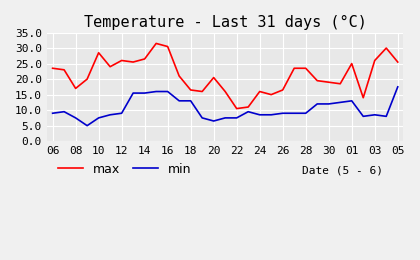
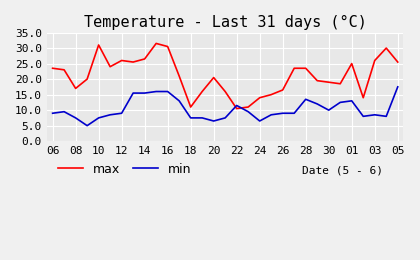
max/10: 28.5 -> 31.0
max/18: 16.5 -> 11.0
min/18: 13.0 -> 7.5
min/22: 7.5 -> 11.5
max/24: 16.0 -> 14.0
min/24: 8.5 -> 6.5
min/28: 9.0 -> 13.5
min/30: 12.0 -> 10.0
